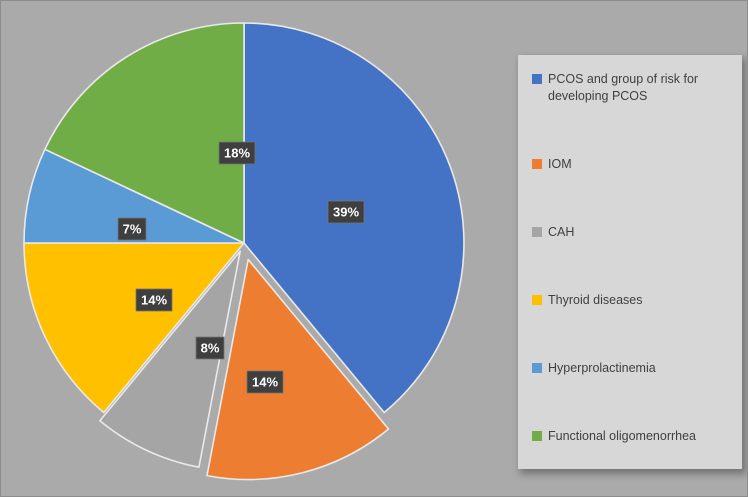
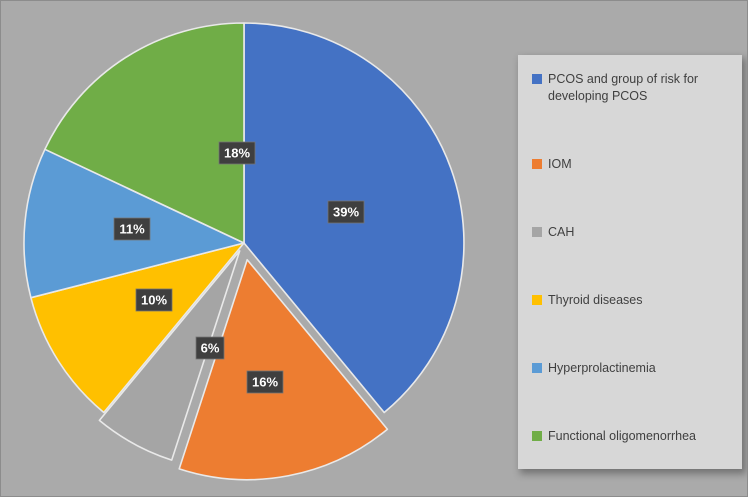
IOM: 14% -> 16%
CAH: 8% -> 6%
Thyroid diseases: 14% -> 10%
Hyperprolactinemia: 7% -> 11%
